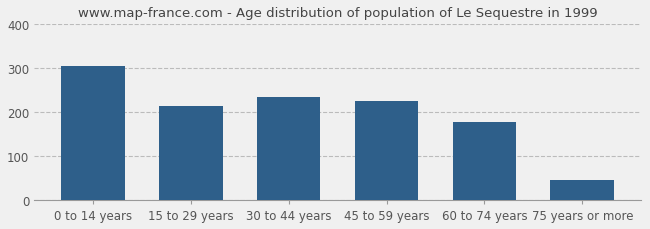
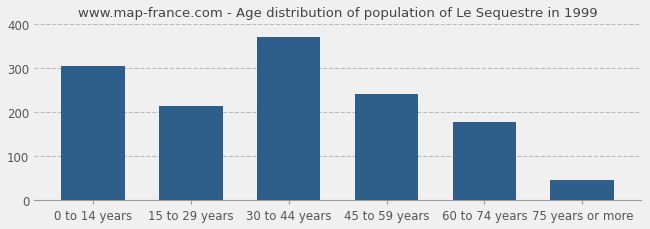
30 to 44 years: 235 -> 370
45 to 59 years: 225 -> 242
